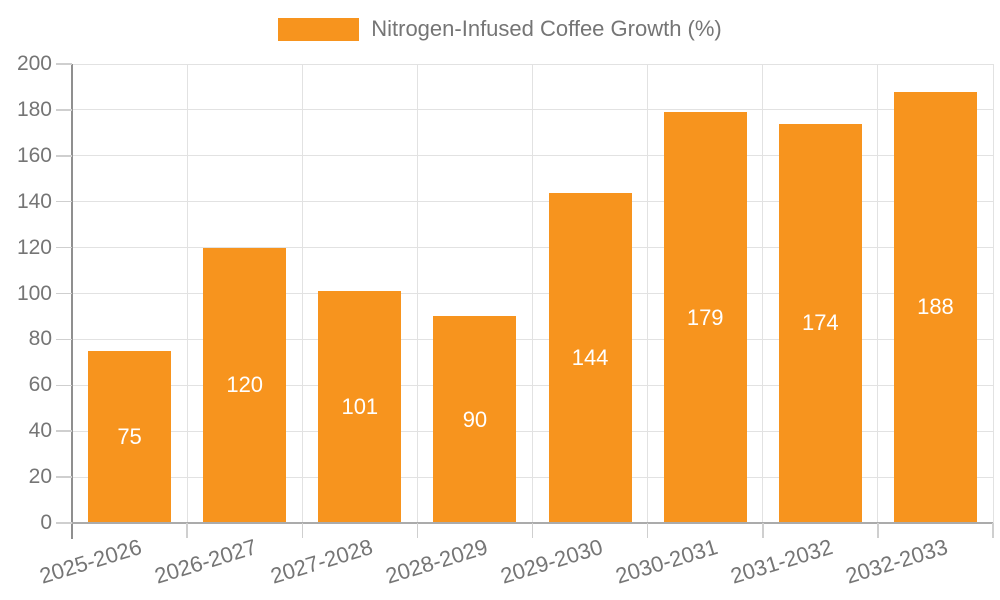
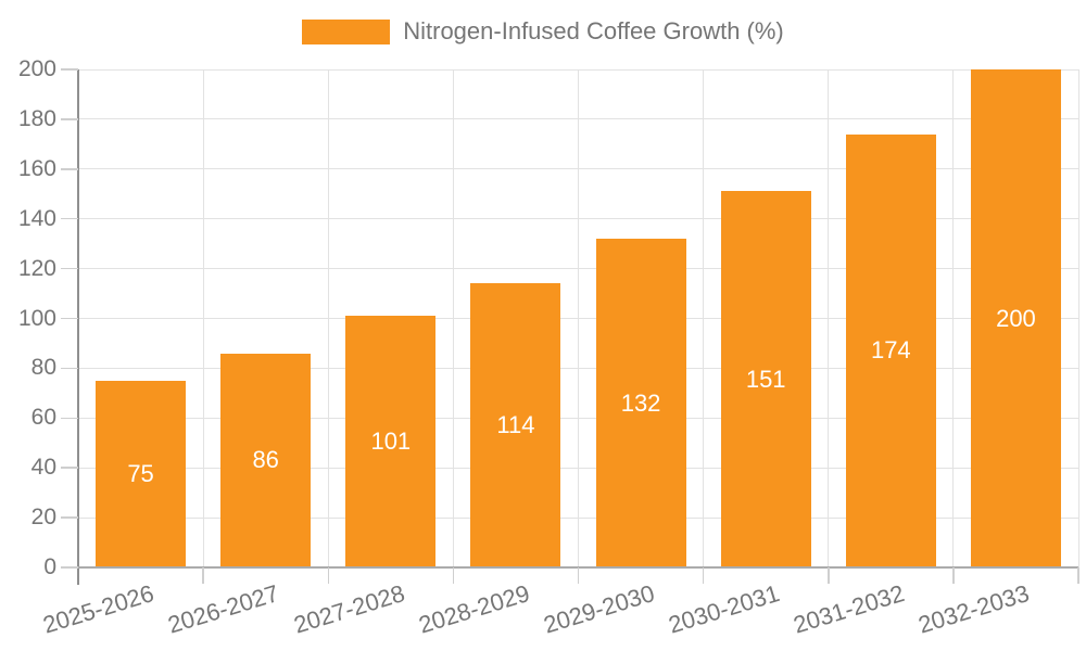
2026-2027: 120 -> 86
2028-2029: 90 -> 114
2029-2030: 144 -> 132
2030-2031: 179 -> 151
2032-2033: 188 -> 200
